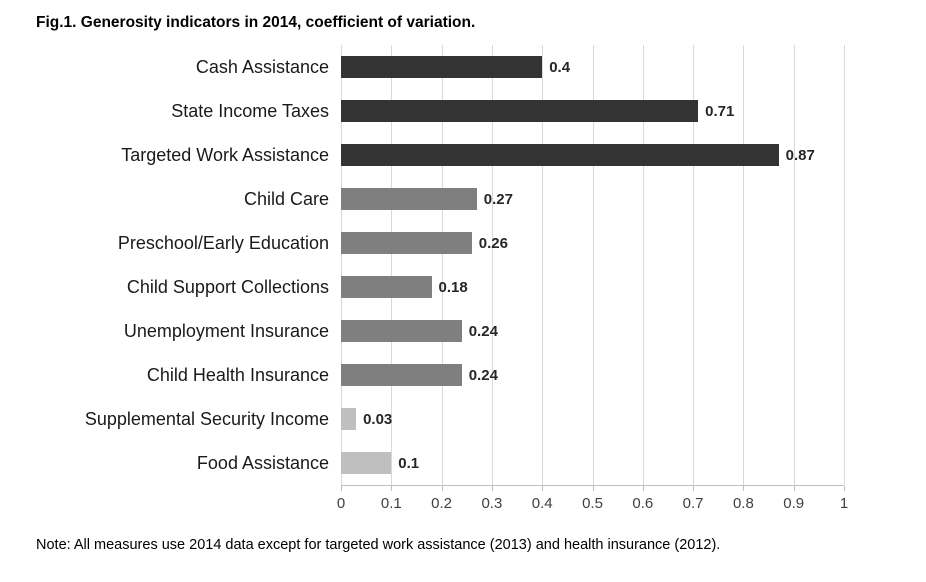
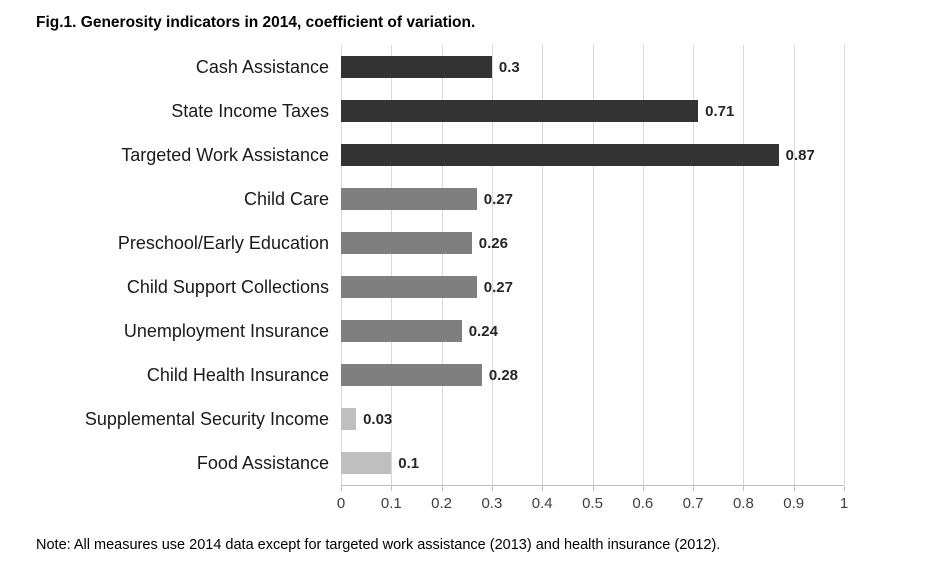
Cash Assistance: 0.4 -> 0.3
Child Support Collections: 0.18 -> 0.27
Child Health Insurance: 0.24 -> 0.28
